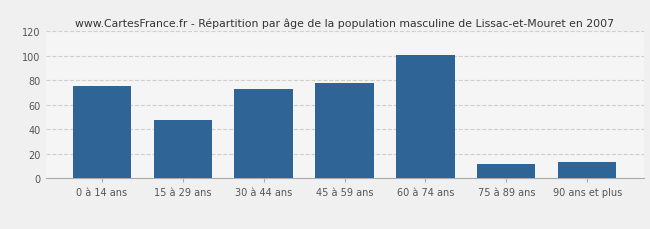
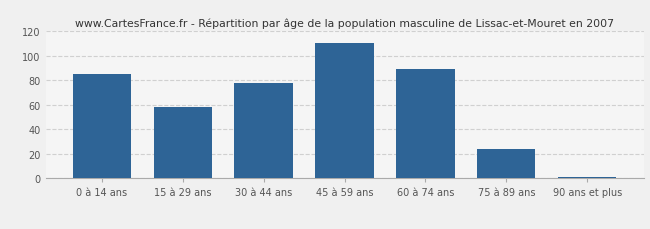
0 à 14 ans: 75 -> 85
15 à 29 ans: 48 -> 58
30 à 44 ans: 73 -> 78
45 à 59 ans: 78 -> 110
60 à 74 ans: 101 -> 89
75 à 89 ans: 12 -> 24
90 ans et plus: 13 -> 1
